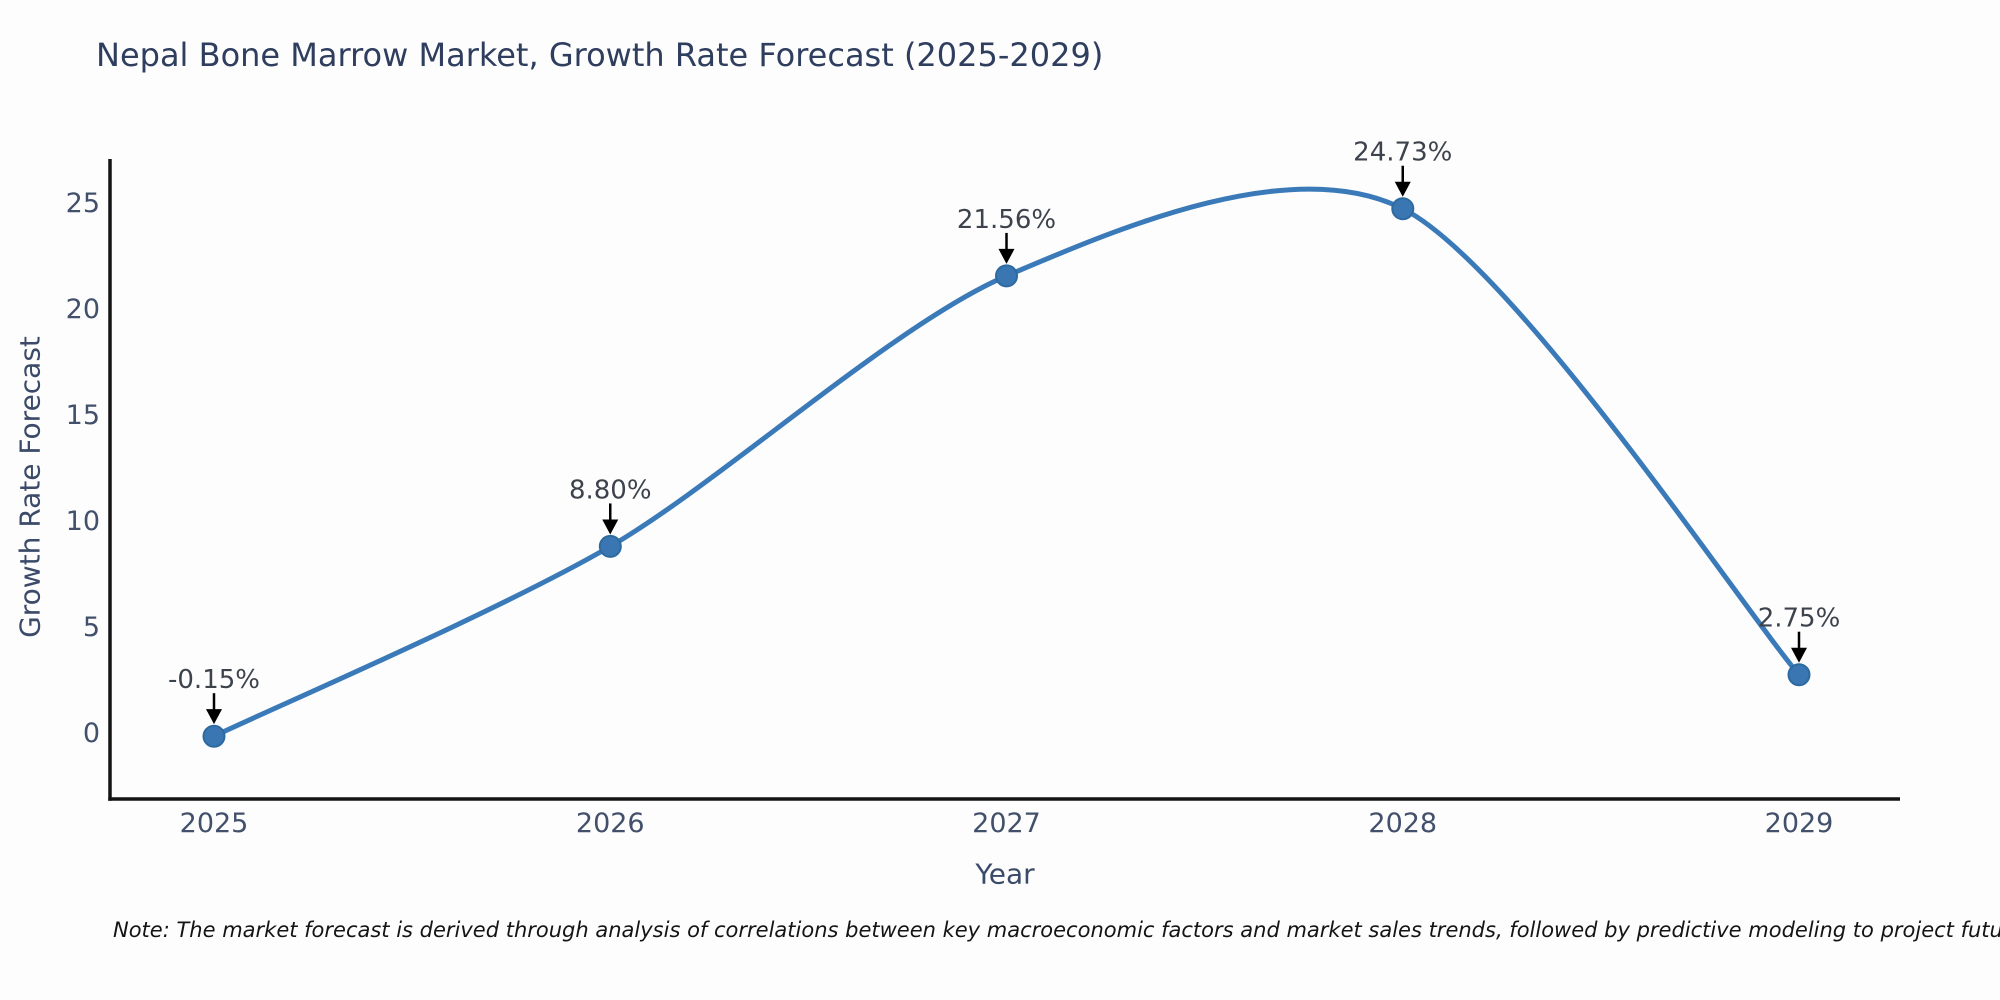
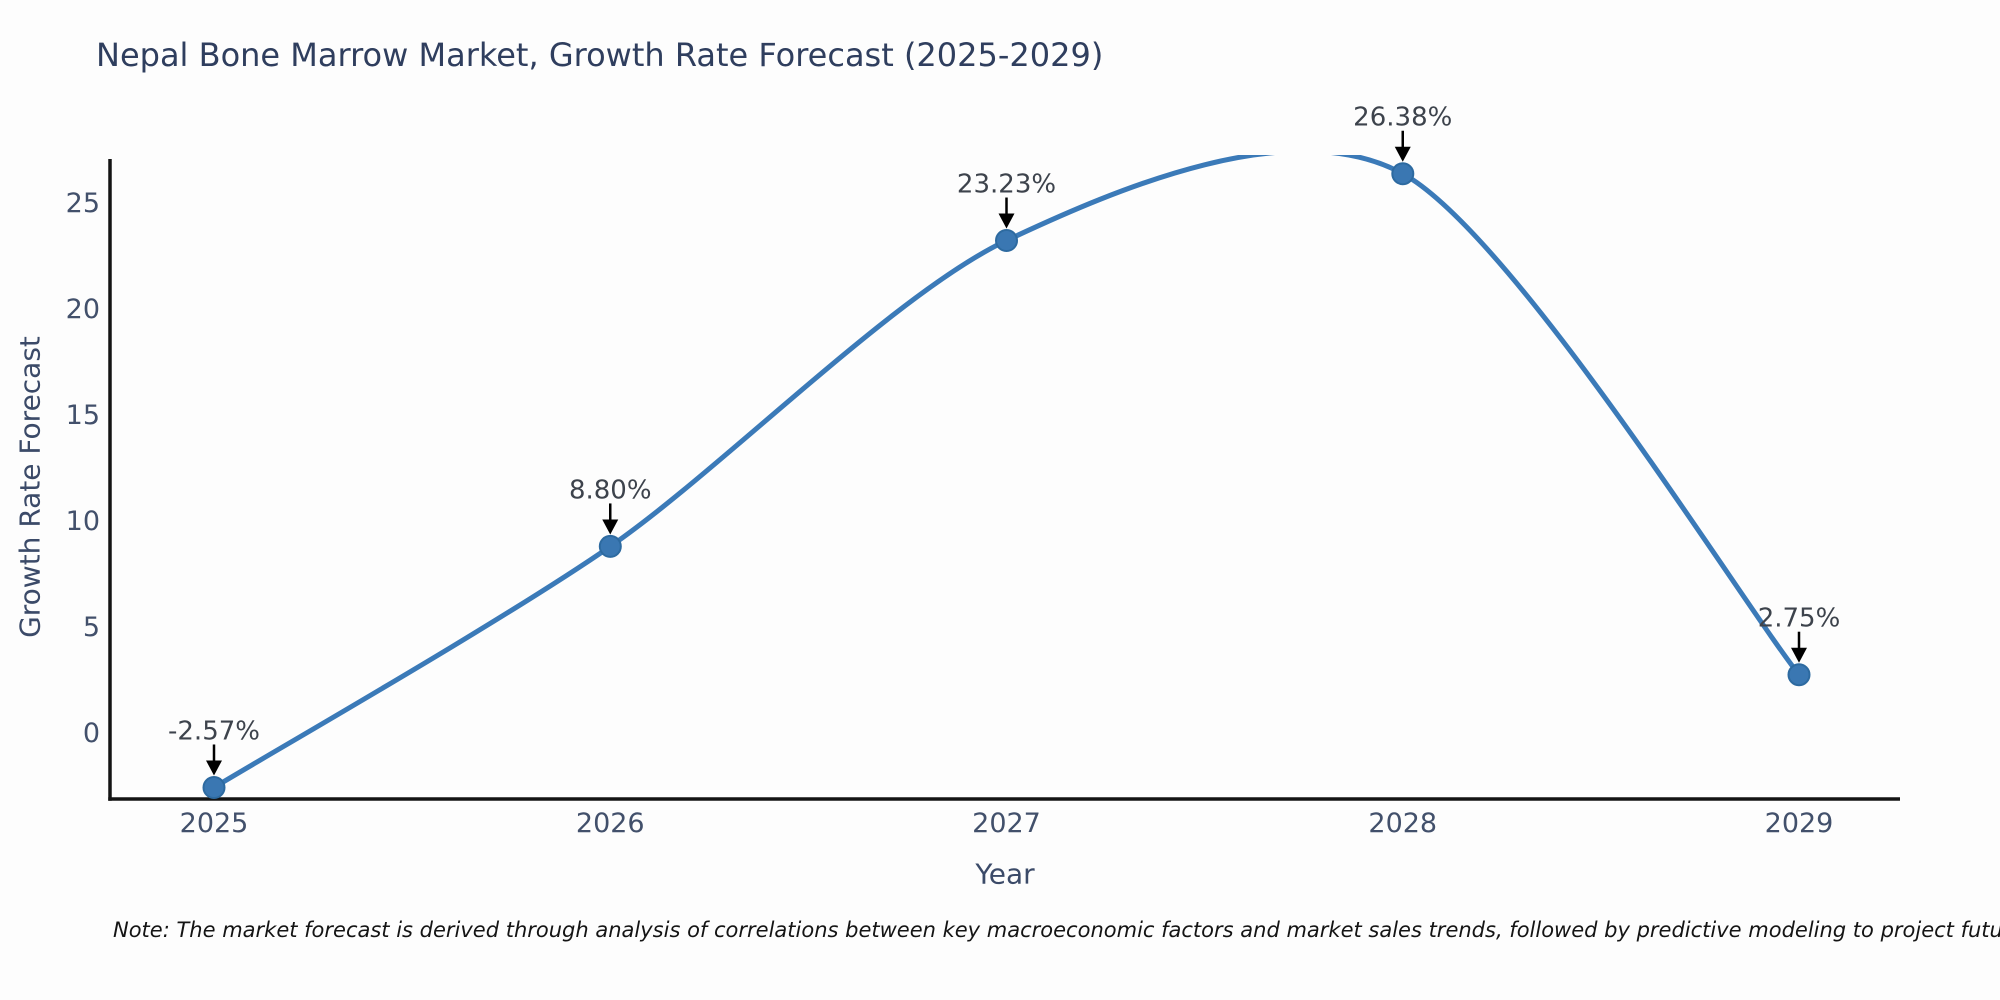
2025: -0.15% -> -2.57%
2027: 21.56% -> 23.23%
2028: 24.73% -> 26.38%
